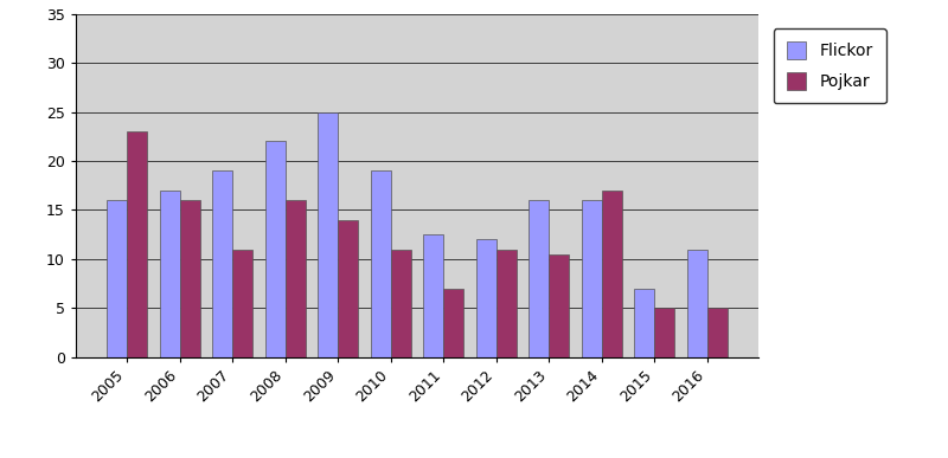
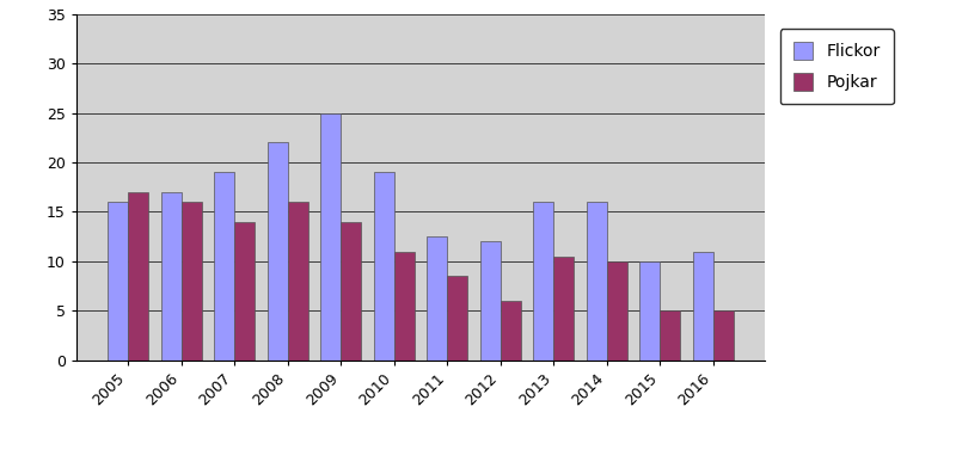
Pojkar/2005: 23.0 -> 17.0
Pojkar/2007: 11.0 -> 14.0
Pojkar/2011: 7.0 -> 8.5
Pojkar/2012: 11.0 -> 6.0
Pojkar/2014: 17.0 -> 10.0
Flickor/2015: 7.0 -> 10.0
